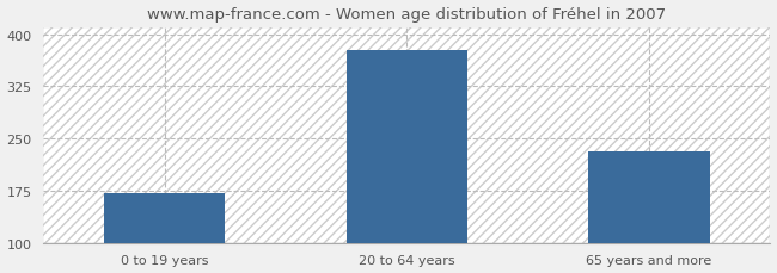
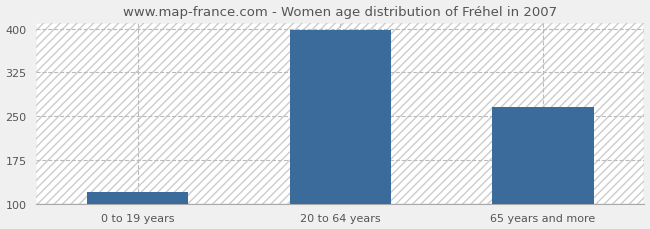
0 to 19 years: 172 -> 120
20 to 64 years: 378 -> 397
65 years and more: 232 -> 265
